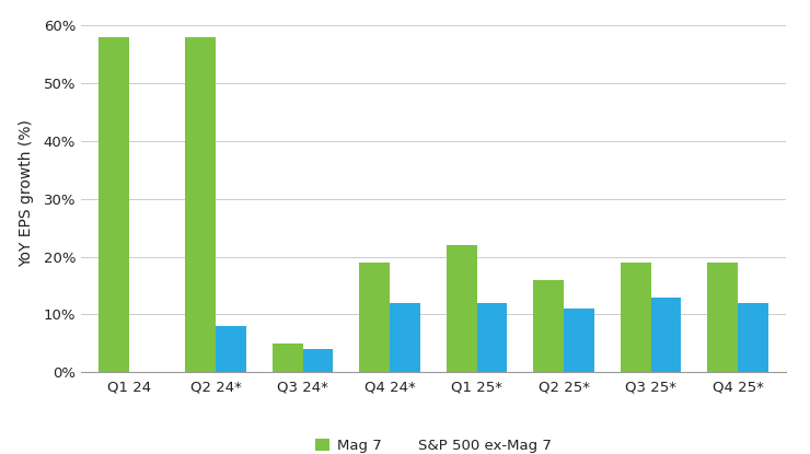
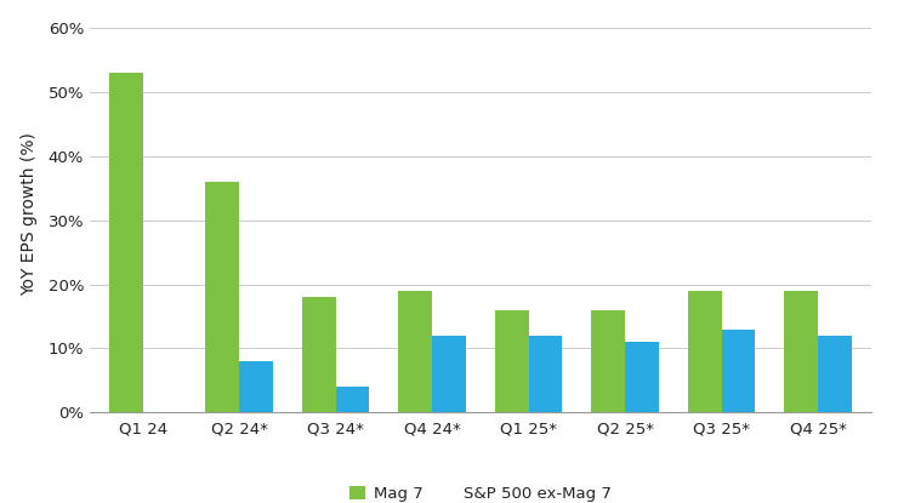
Mag 7/Q1 24: 58% -> 53%
Mag 7/Q2 24*: 58% -> 36%
Mag 7/Q3 24*: 5% -> 18%
Mag 7/Q1 25*: 22% -> 16%
